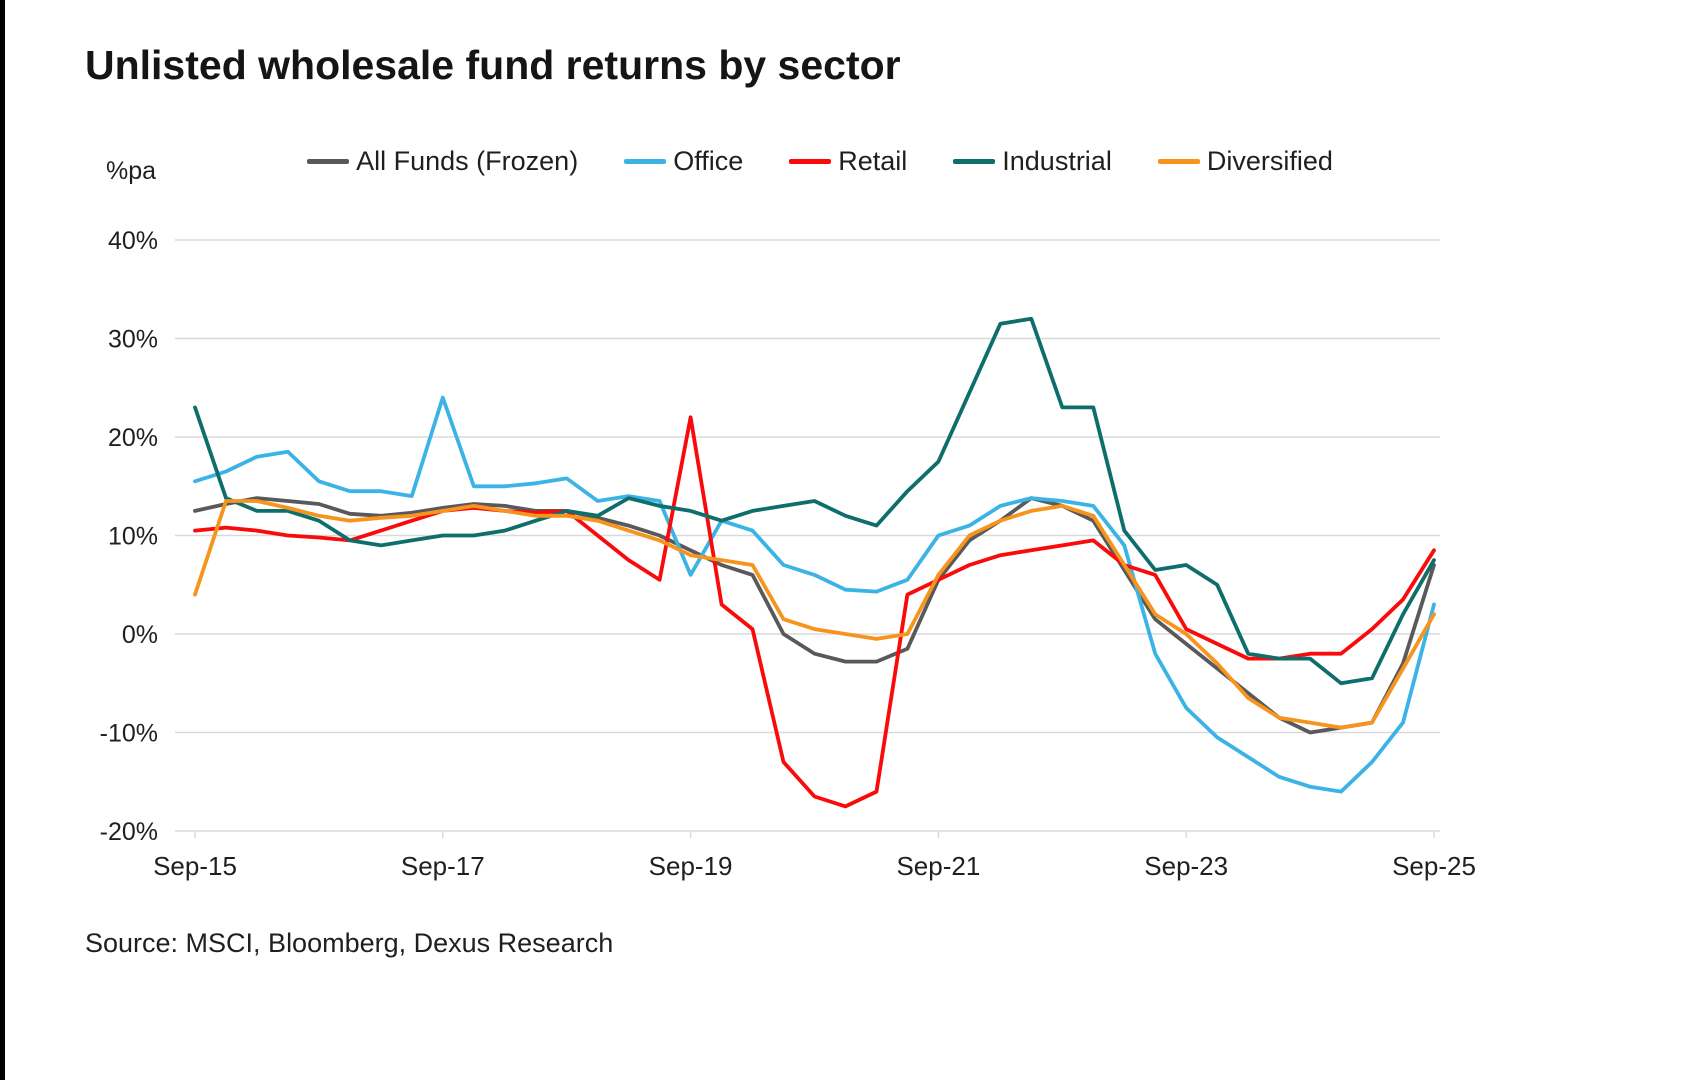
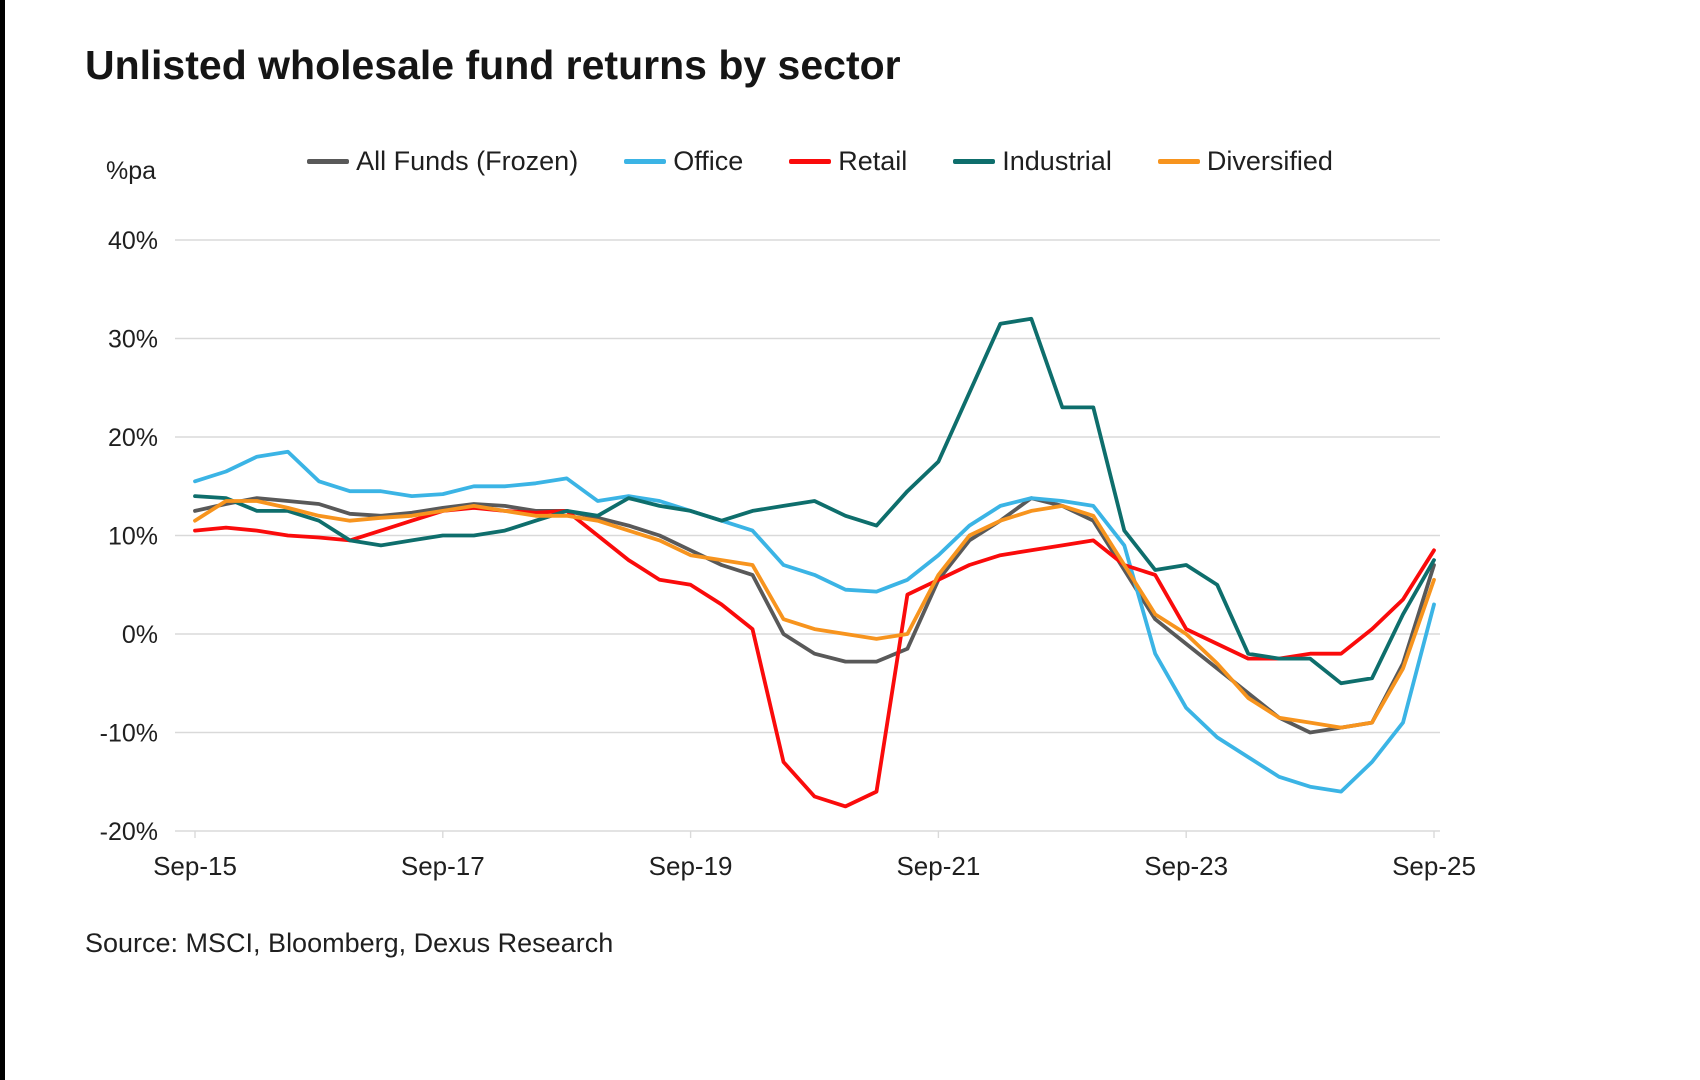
Industrial/Sep-15: 23% -> 14%
Diversified/Sep-15: 4% -> 12%
Office/Sep-17: 24% -> 14%
Office/Sep-19: 6% -> 12%
Retail/Sep-19: 22% -> 5%
Office/Sep-21: 10% -> 8%
Diversified/Sep-25: 2% -> 6%
